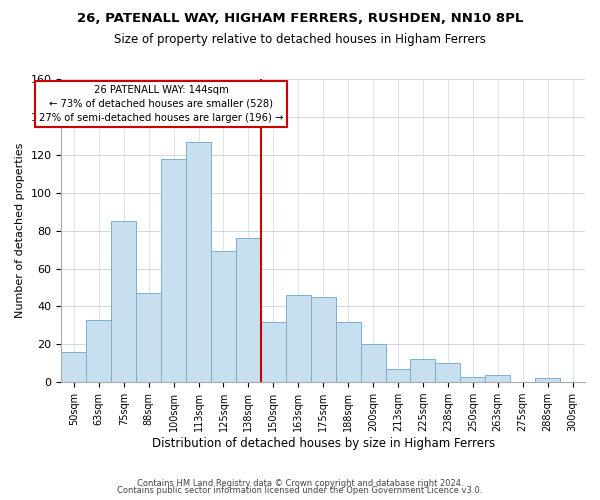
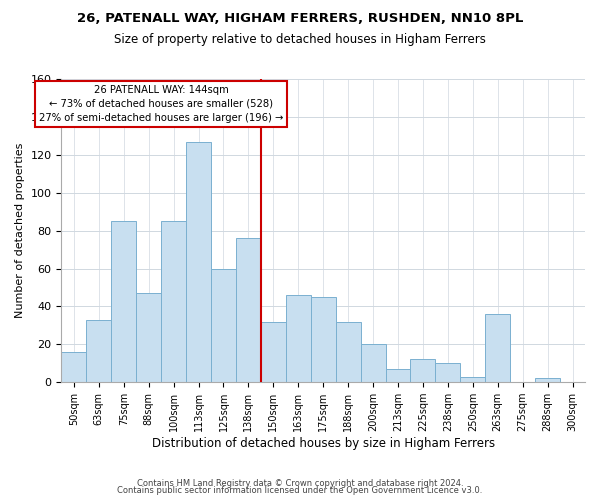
100sqm: 118 -> 85
125sqm: 69 -> 60
263sqm: 4 -> 36
